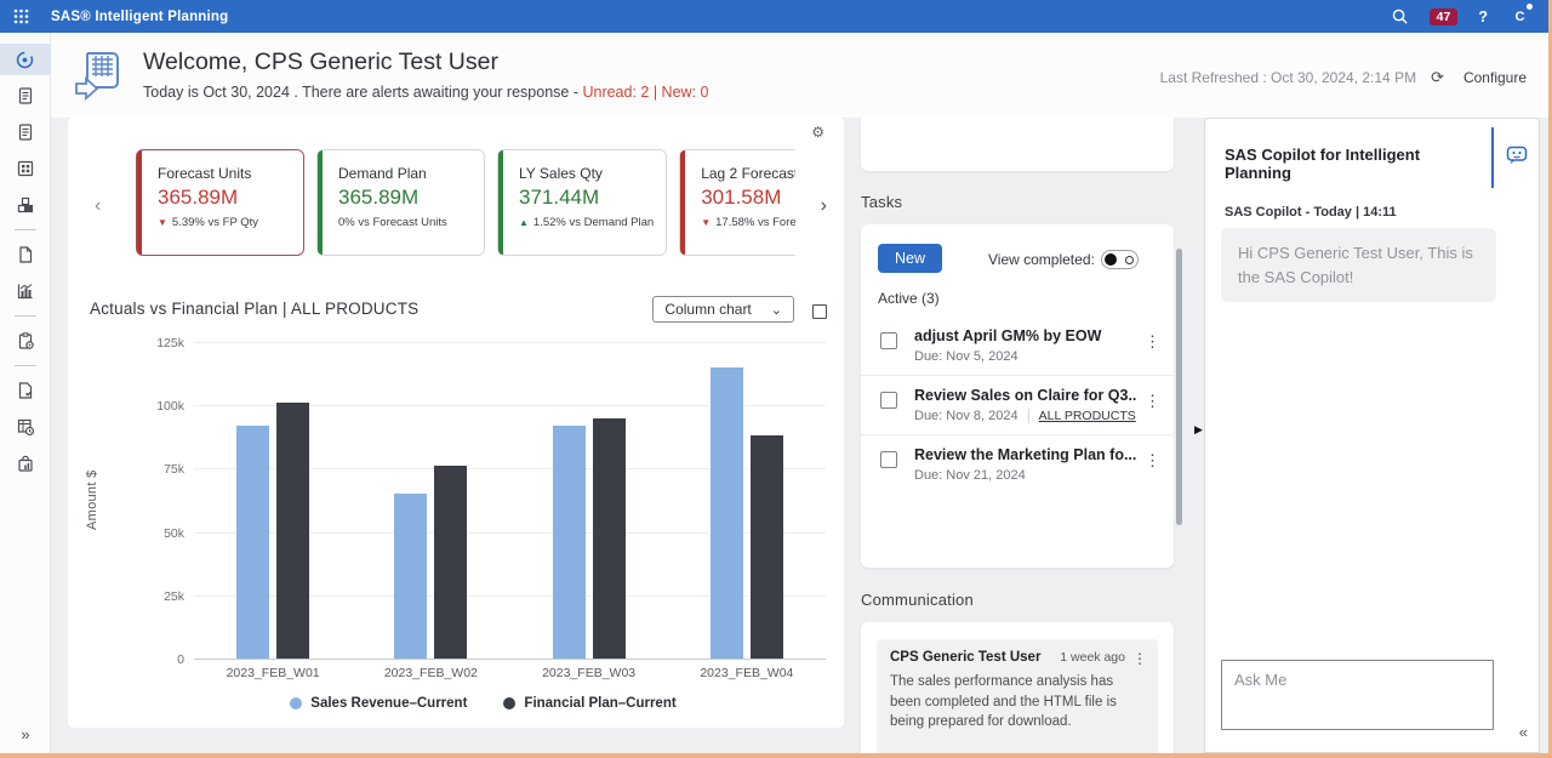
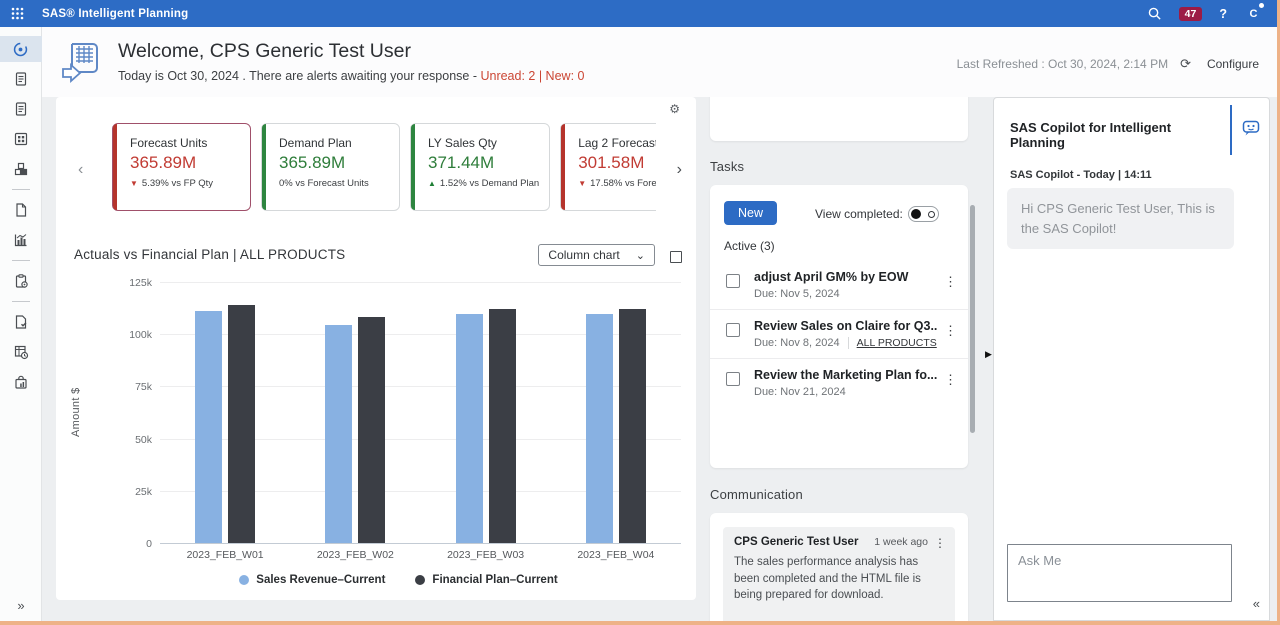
Sales Revenue–Current/2023_FEB_W01: 92k -> 111k
Financial Plan–Current/2023_FEB_W01: 101k -> 114k
Sales Revenue–Current/2023_FEB_W02: 65k -> 104k
Financial Plan–Current/2023_FEB_W02: 76k -> 108k
Sales Revenue–Current/2023_FEB_W03: 92k -> 110k
Financial Plan–Current/2023_FEB_W03: 95k -> 112k
Sales Revenue–Current/2023_FEB_W04: 115k -> 110k
Financial Plan–Current/2023_FEB_W04: 88k -> 112k
